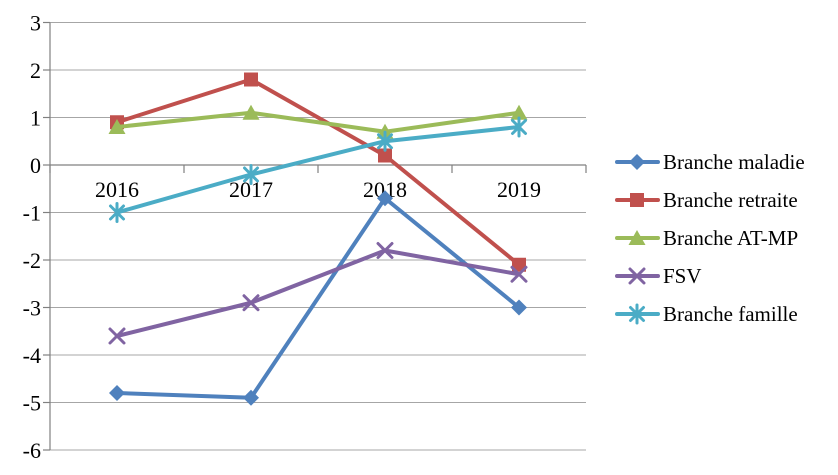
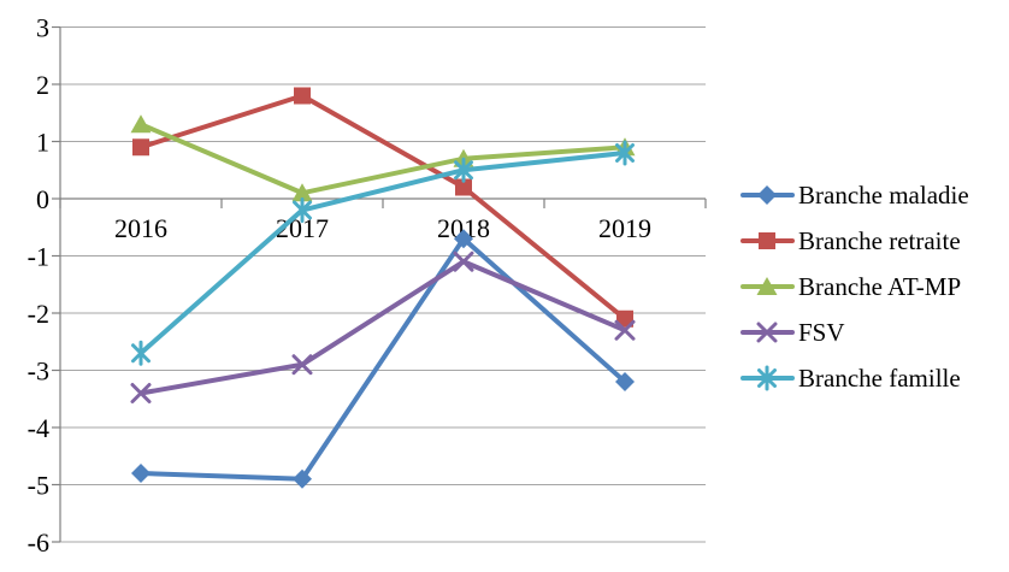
Branche AT-MP/2016: 0.8 -> 1.3
FSV/2016: -3.6 -> -3.4
Branche famille/2016: -1.0 -> -2.7
Branche AT-MP/2017: 1.1 -> 0.1
FSV/2018: -1.8 -> -1.1
Branche maladie/2019: -3.0 -> -3.2
Branche AT-MP/2019: 1.1 -> 0.9
